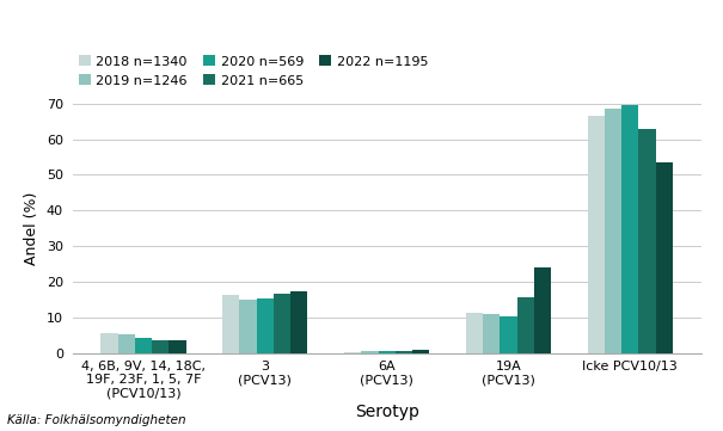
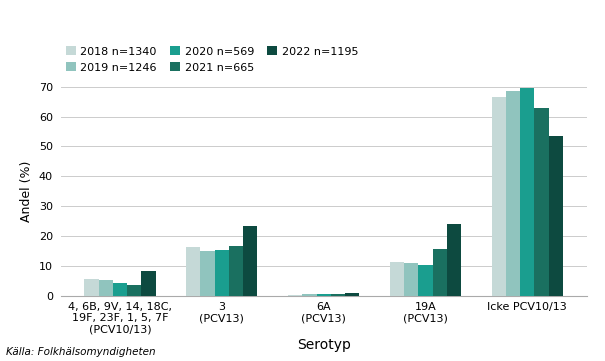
2022 n=1195/4, 6B, 9V, 14, 18C, 19F, 23F, 1, 5, 7F (PCV10/13): 3.7 -> 8.5
2022 n=1195/3 (PCV13): 17.5 -> 23.5
